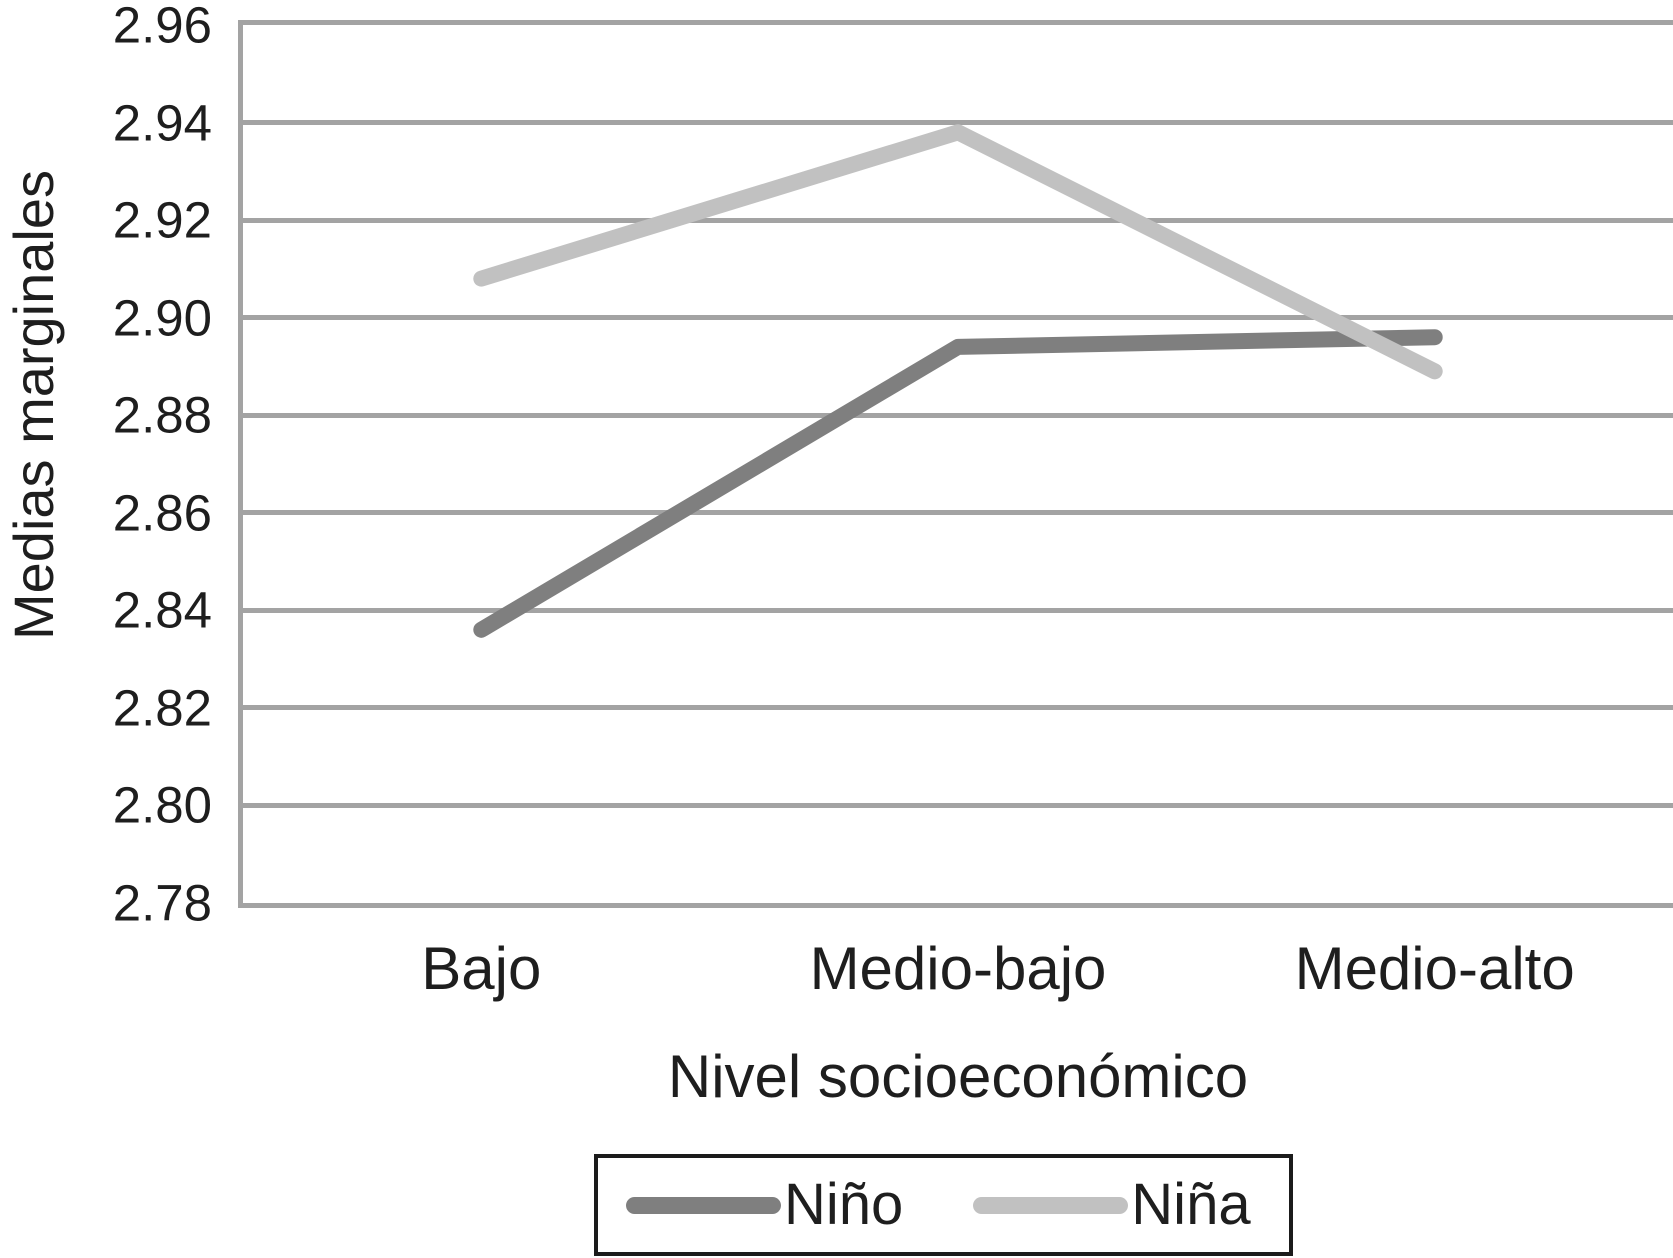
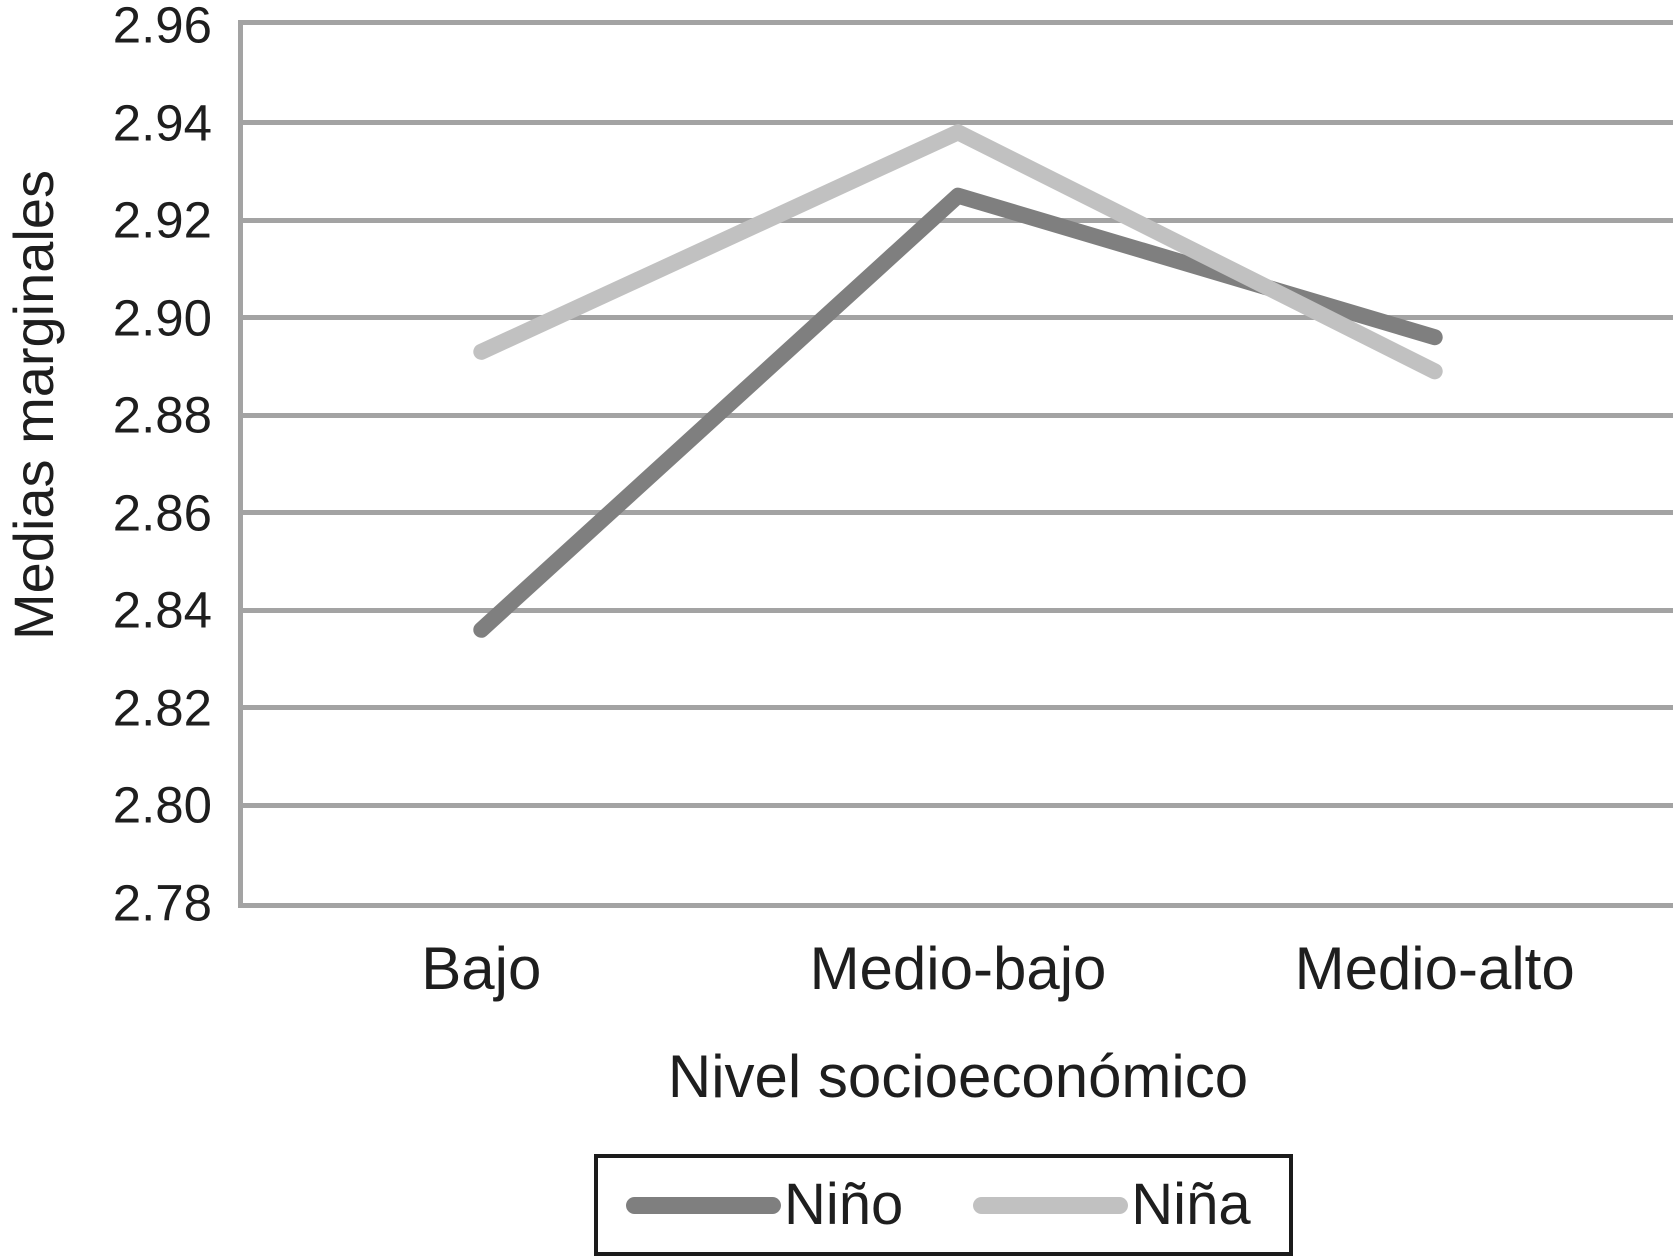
Niña/Bajo: 2.908 -> 2.893
Niño/Medio-bajo: 2.894 -> 2.925
